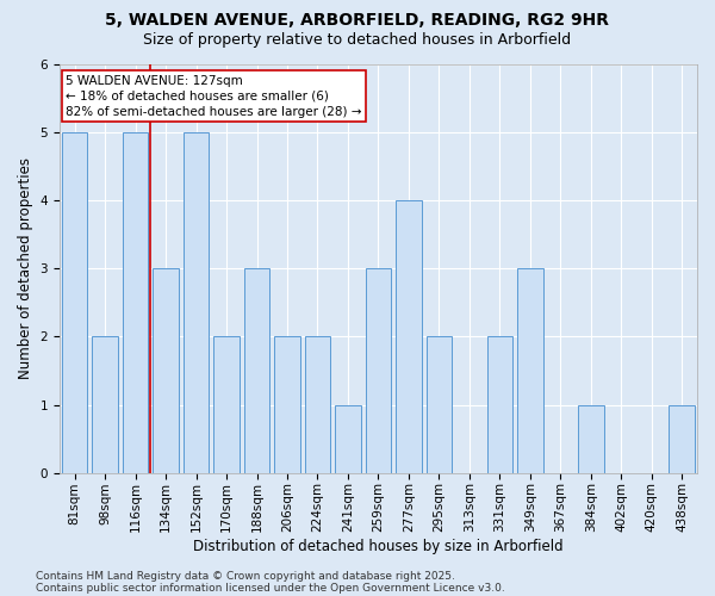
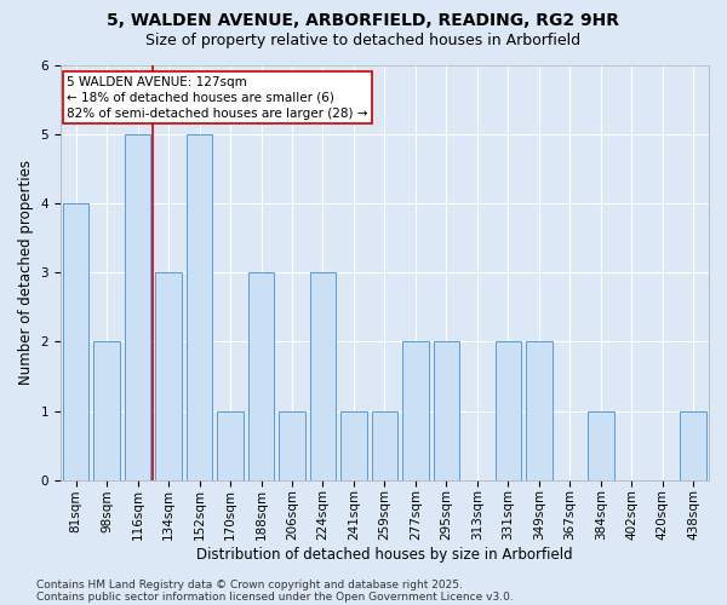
81sqm: 5 -> 4
170sqm: 2 -> 1
206sqm: 2 -> 1
224sqm: 2 -> 3
259sqm: 3 -> 1
277sqm: 4 -> 2
349sqm: 3 -> 2
